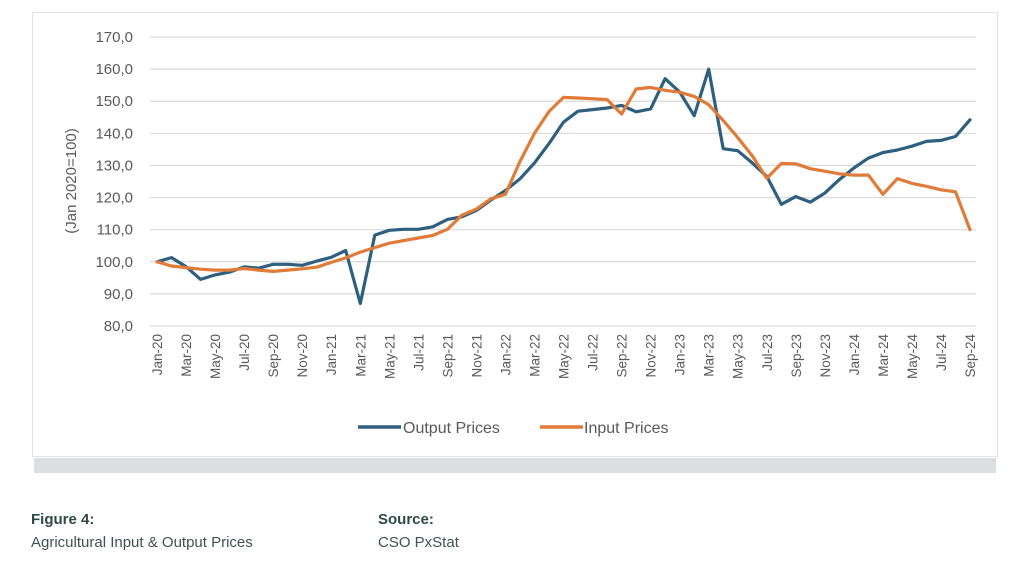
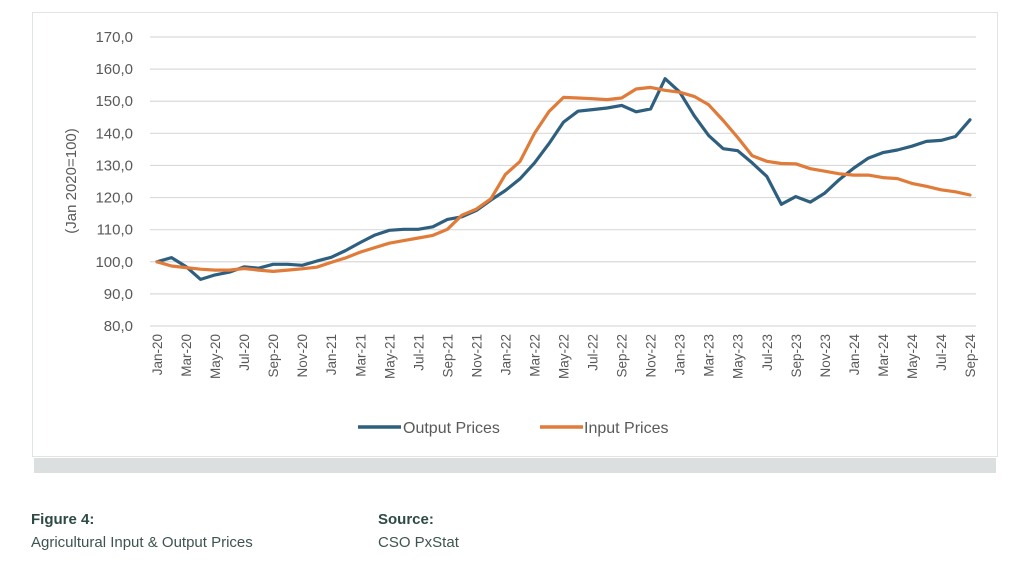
Output Prices/Mar-21: 87 -> 106
Input Prices/Jan-22: 121 -> 127
Input Prices/Sep-22: 146 -> 151
Output Prices/Mar-23: 160 -> 139
Input Prices/Jul-23: 126 -> 131
Input Prices/Mar-24: 121 -> 126
Input Prices/Sep-24: 110 -> 121
